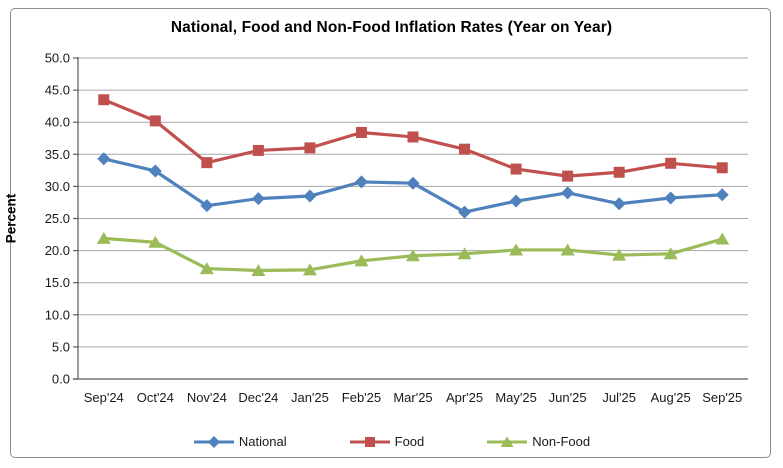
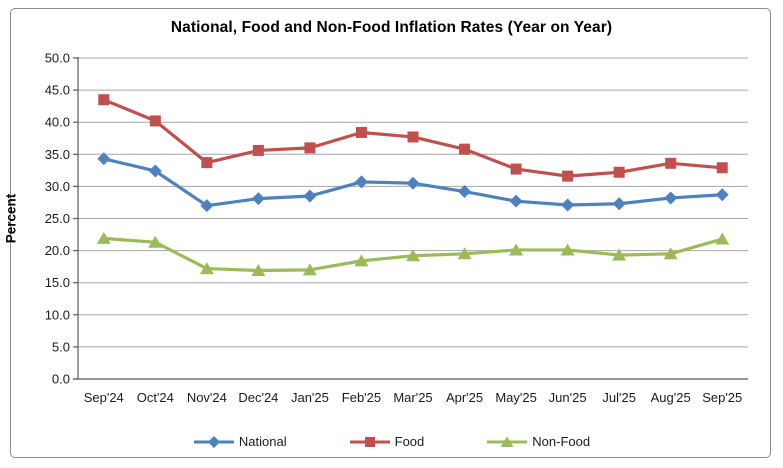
National/Apr'25: 26 -> 29
National/Jun'25: 29 -> 27
